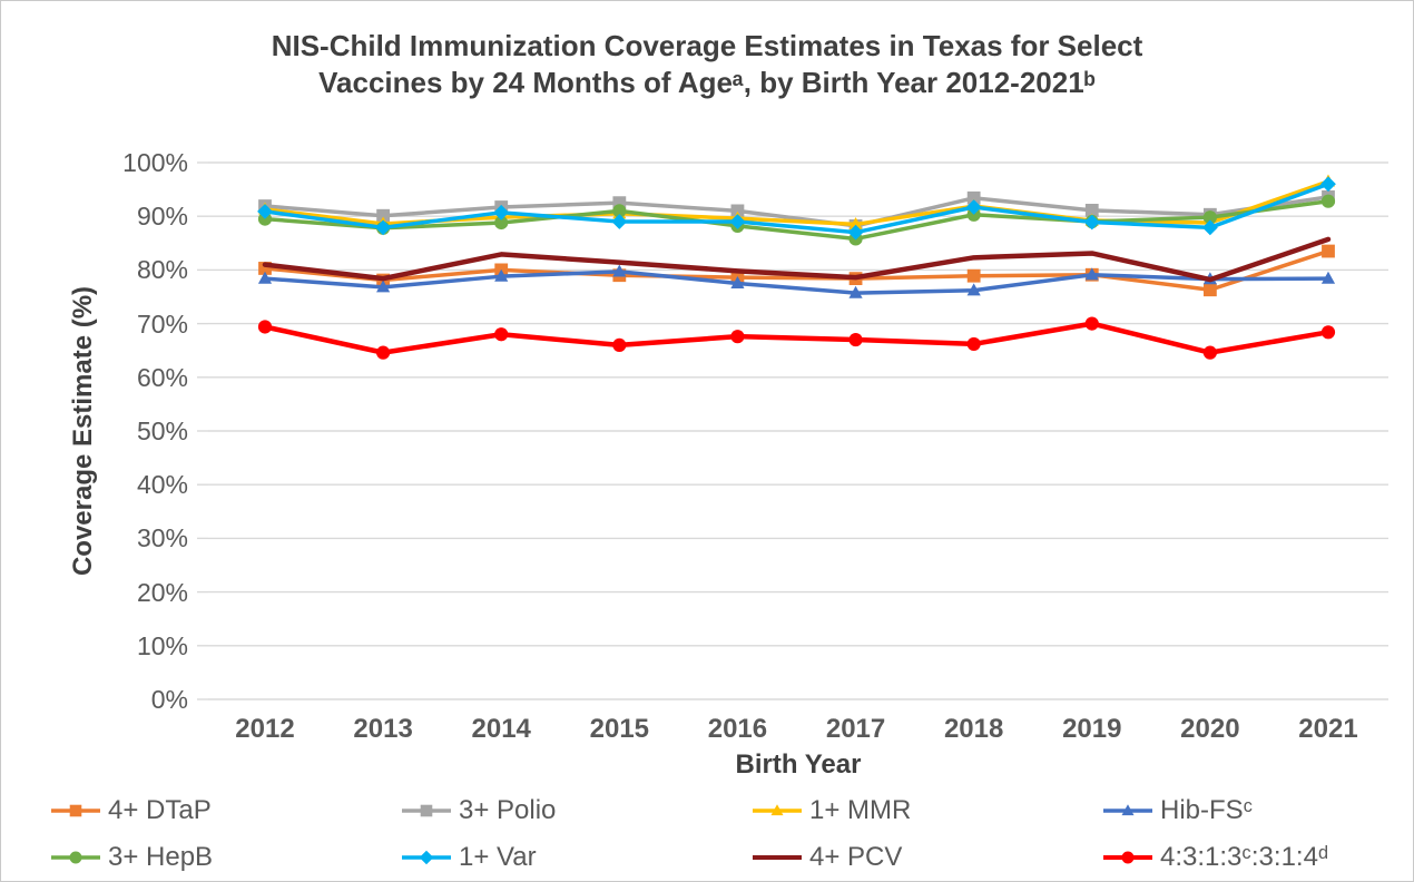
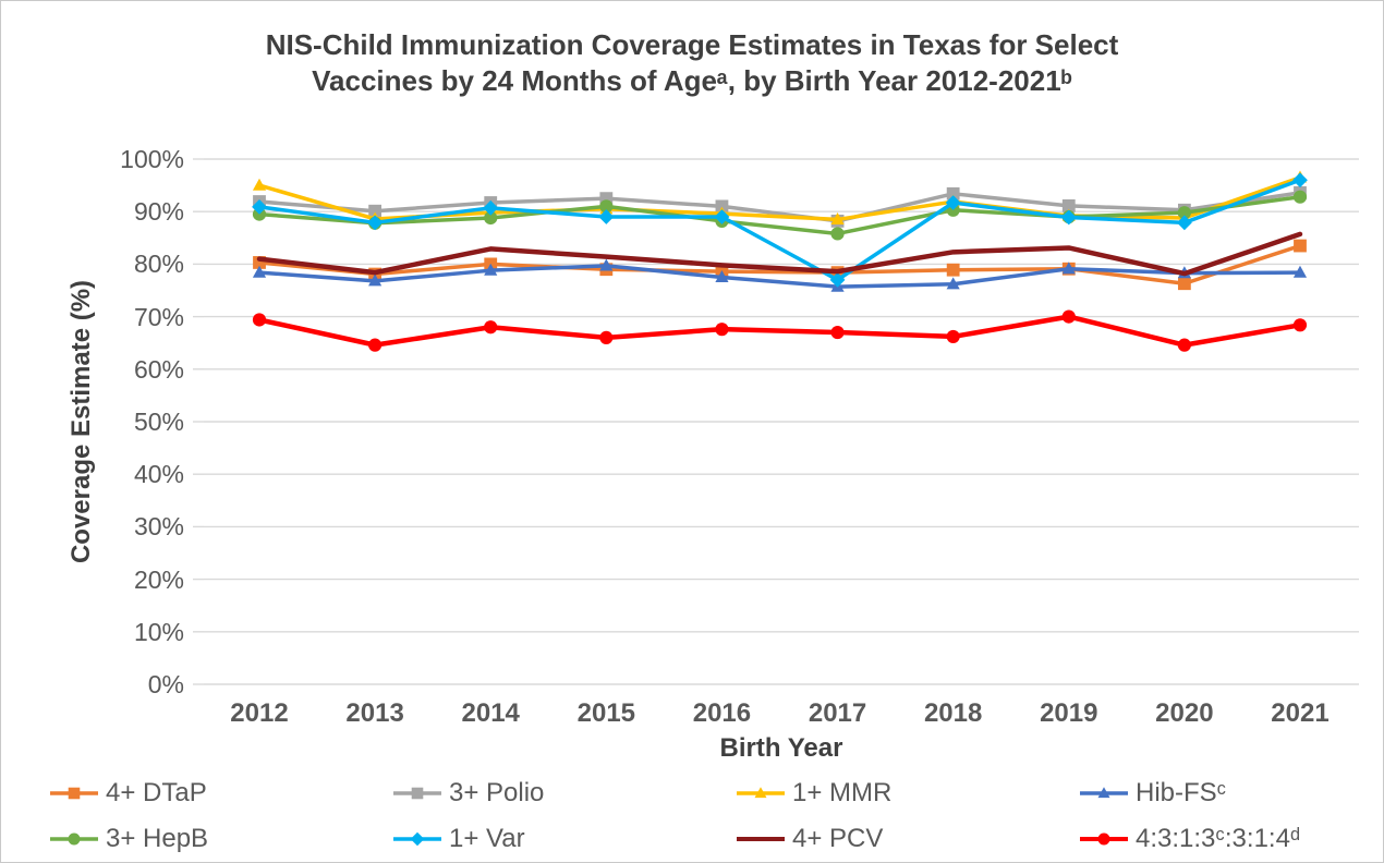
1+ MMR/2012: 91% -> 95%
1+ Var/2017: 87% -> 77%
